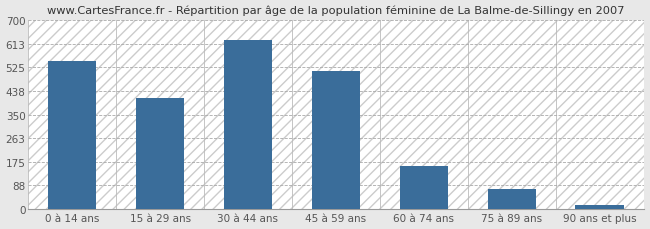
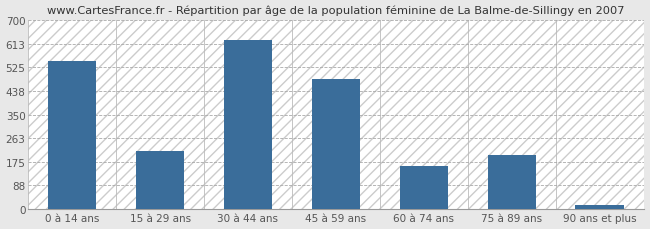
15 à 29 ans: 413 -> 215
45 à 59 ans: 513 -> 480
75 à 89 ans: 75 -> 200
